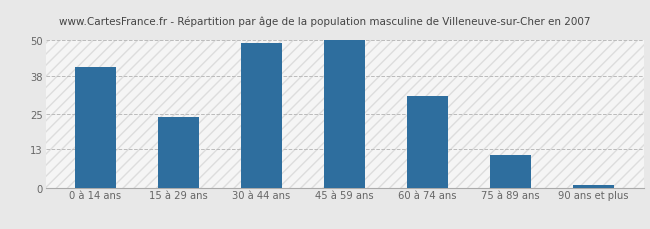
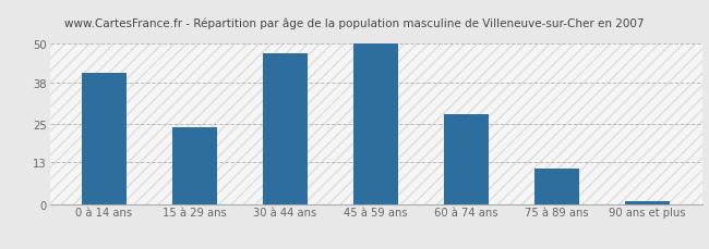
30 à 44 ans: 49 -> 47
60 à 74 ans: 31 -> 28
